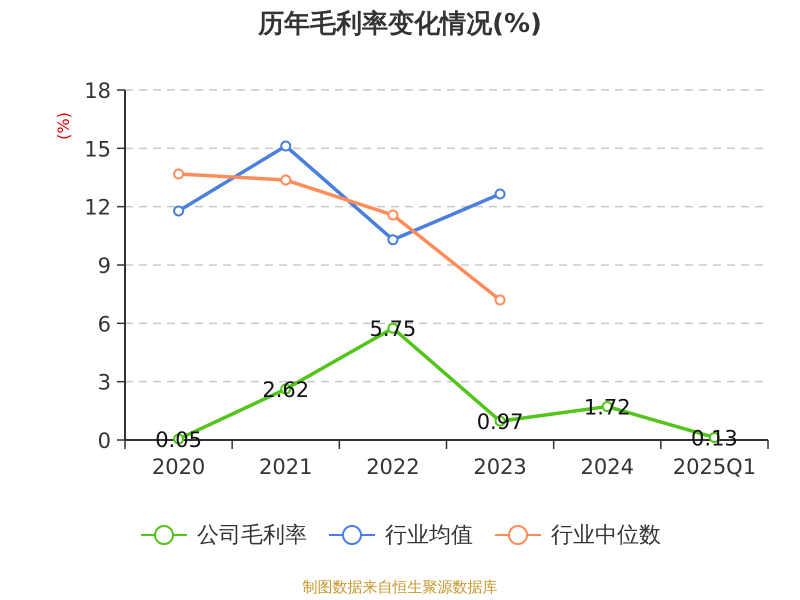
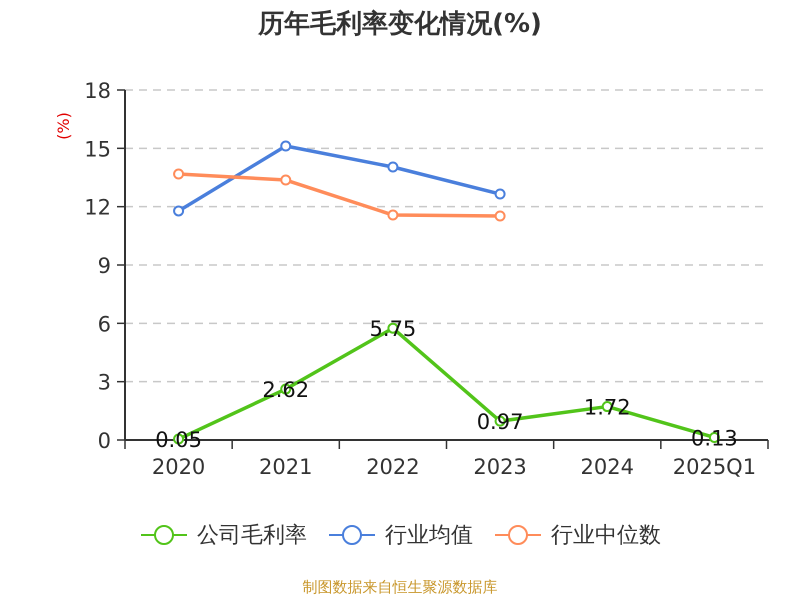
行业均值/2022: 10.3 -> 14.0
行业中位数/2023: 7.2 -> 11.5
